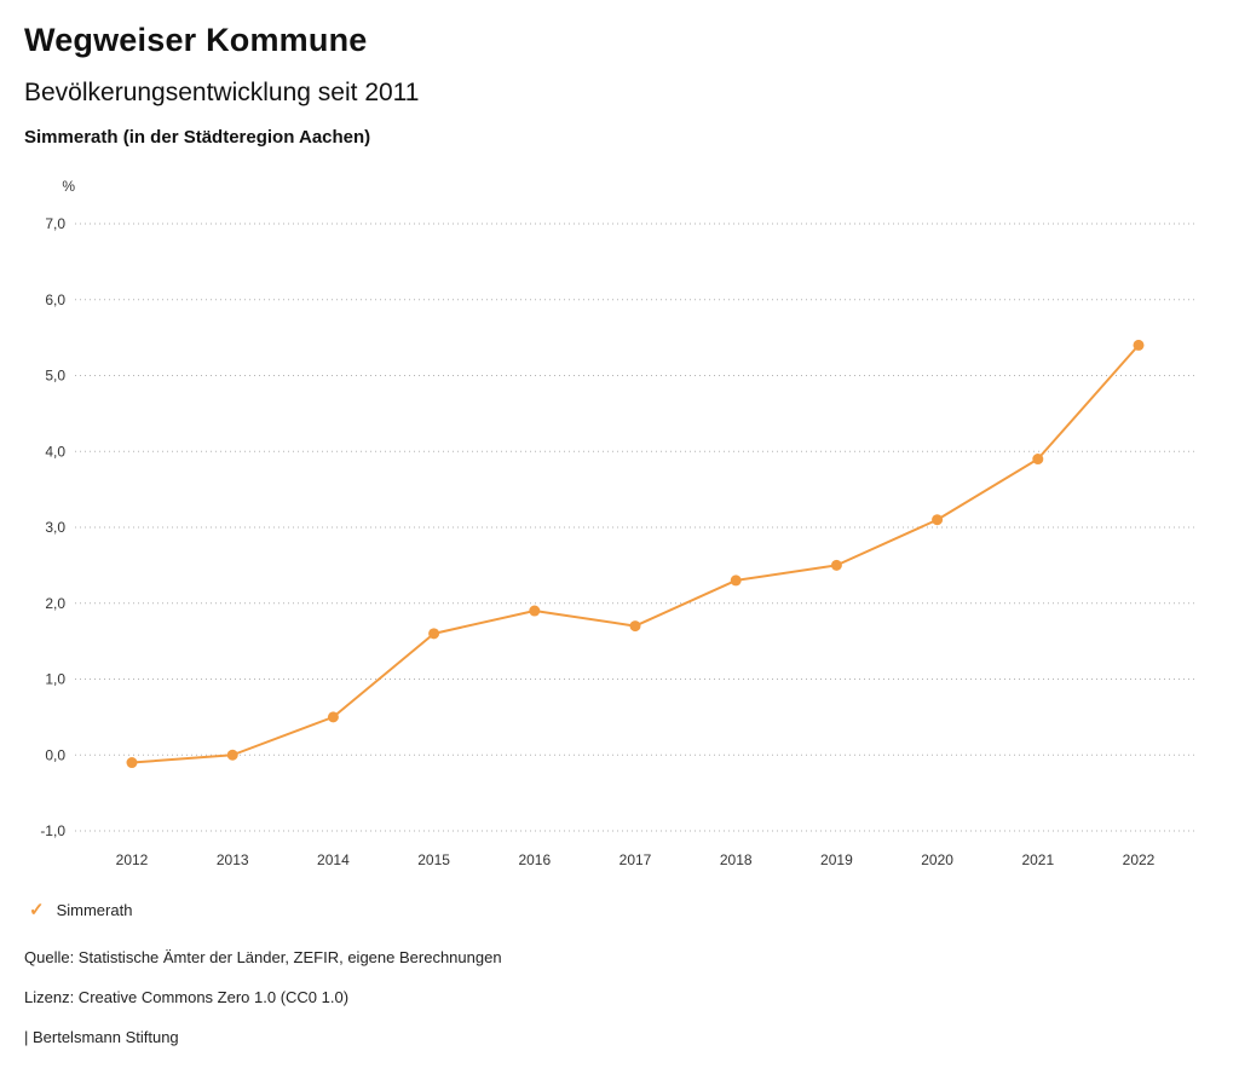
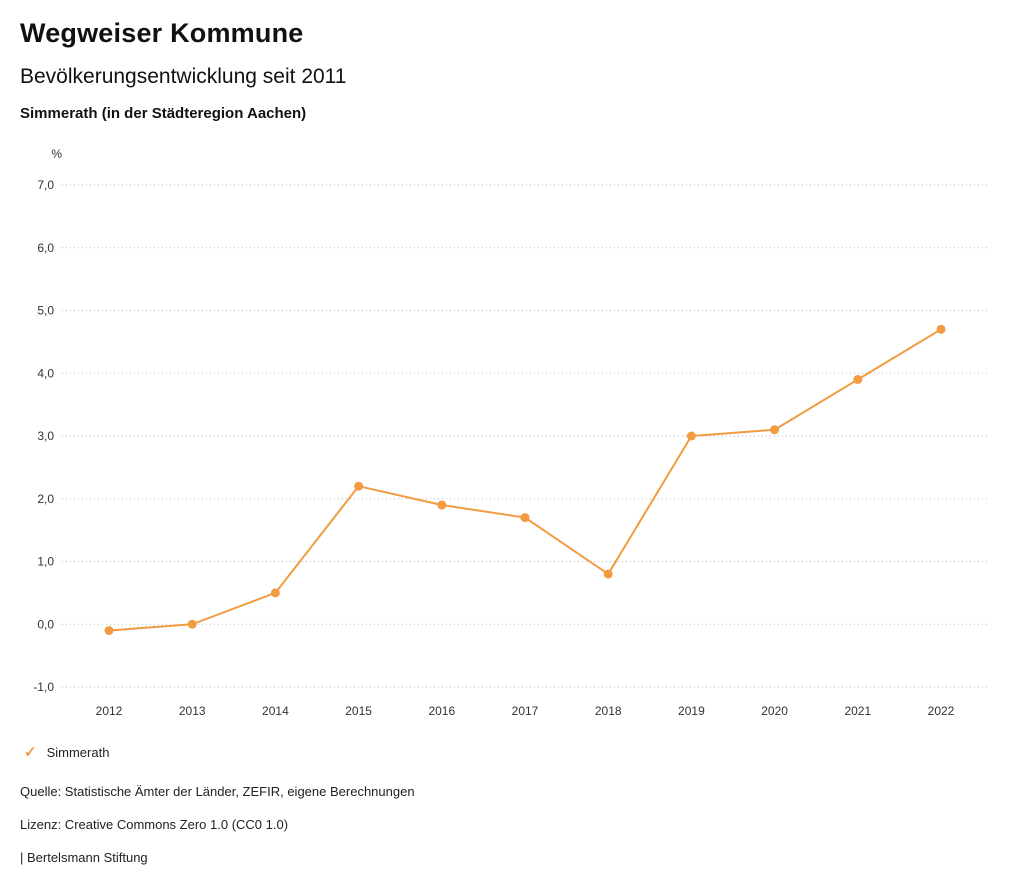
2015: 1,6 -> 2,2
2018: 2,3 -> 0,8
2019: 2,5 -> 3,0
2022: 5,4 -> 4,7
